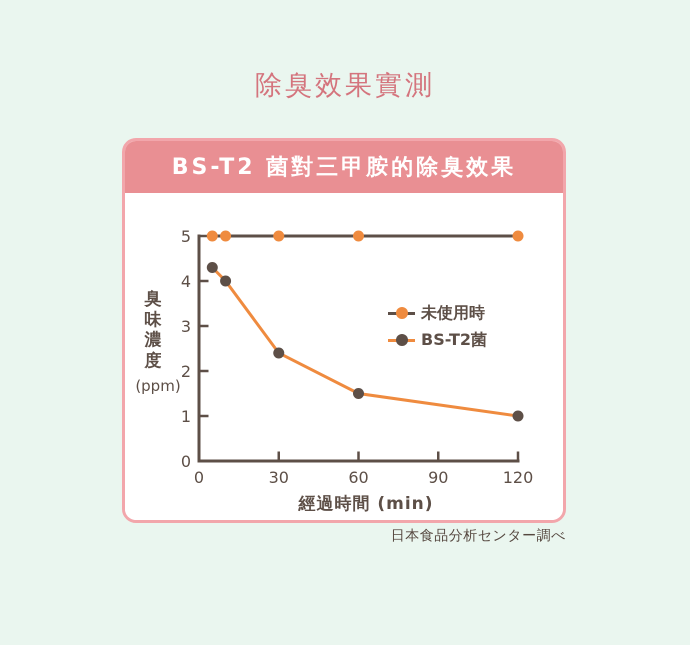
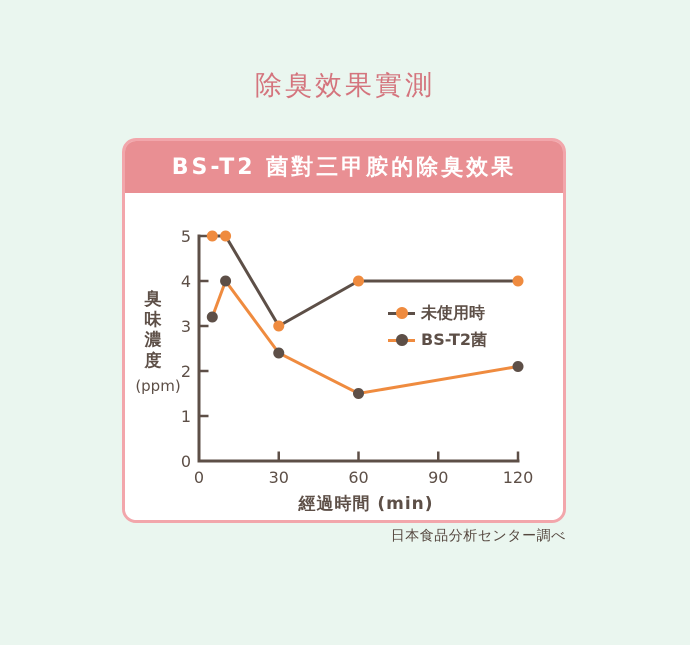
BS-T2菌/5: 4.3 -> 3.2
未使用時/30: 5 -> 3
未使用時/60: 5 -> 4
未使用時/120: 5 -> 4
BS-T2菌/120: 1.0 -> 2.1
